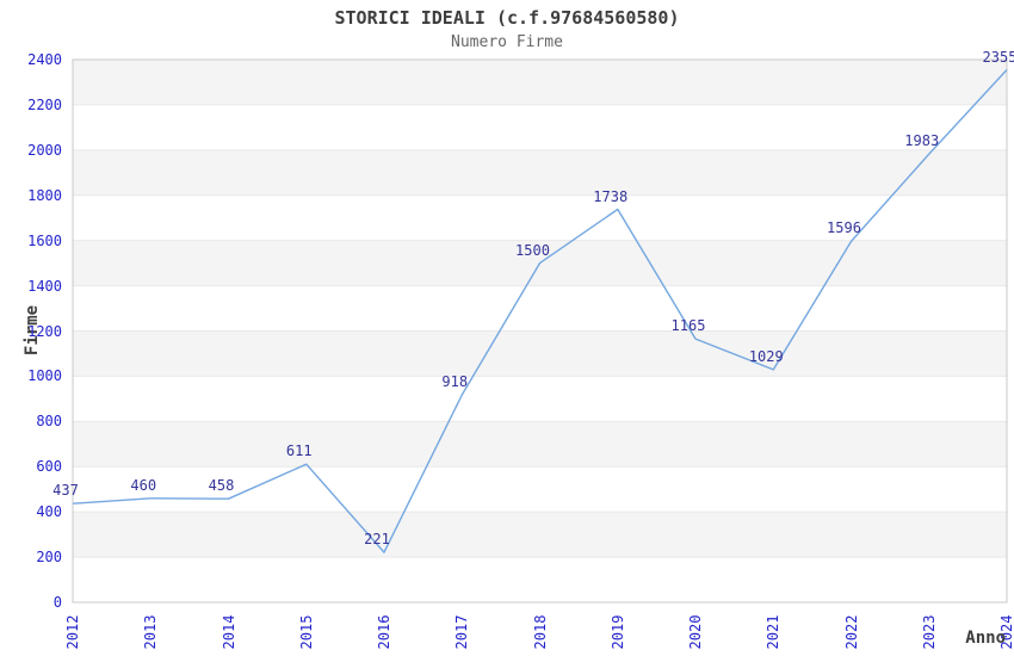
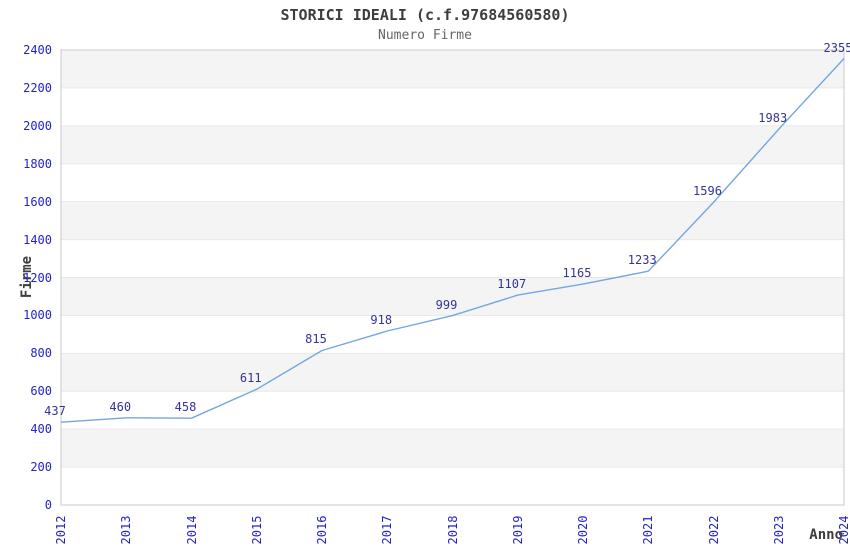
2016: 221 -> 815
2018: 1500 -> 999
2019: 1738 -> 1107
2021: 1029 -> 1233
